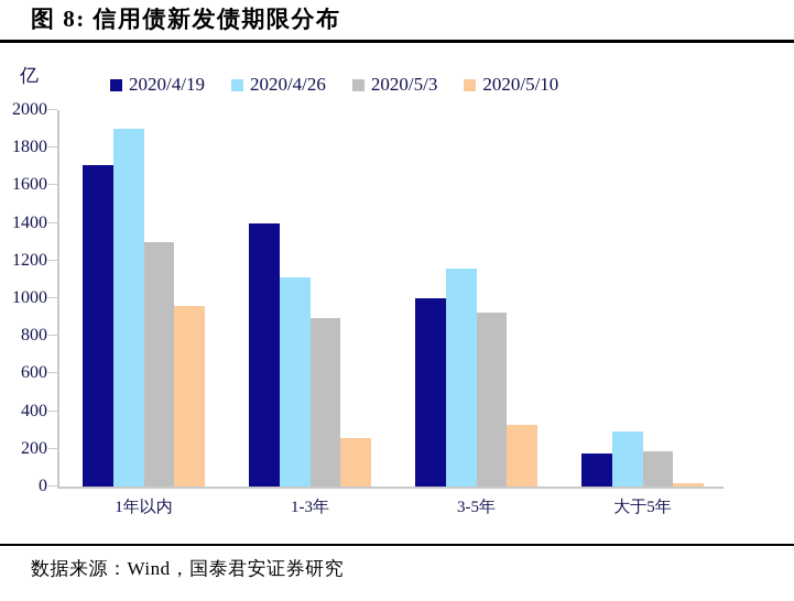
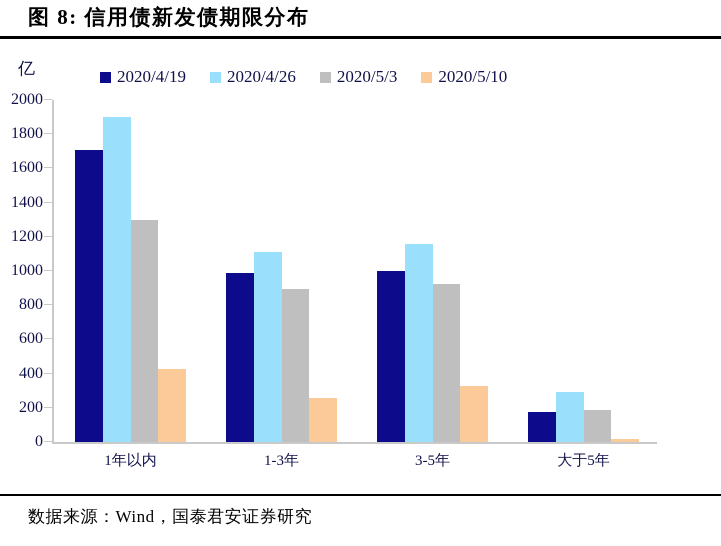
2020/5/10/1年以内: 960 -> 420
2020/4/19/1-3年: 1400 -> 990
